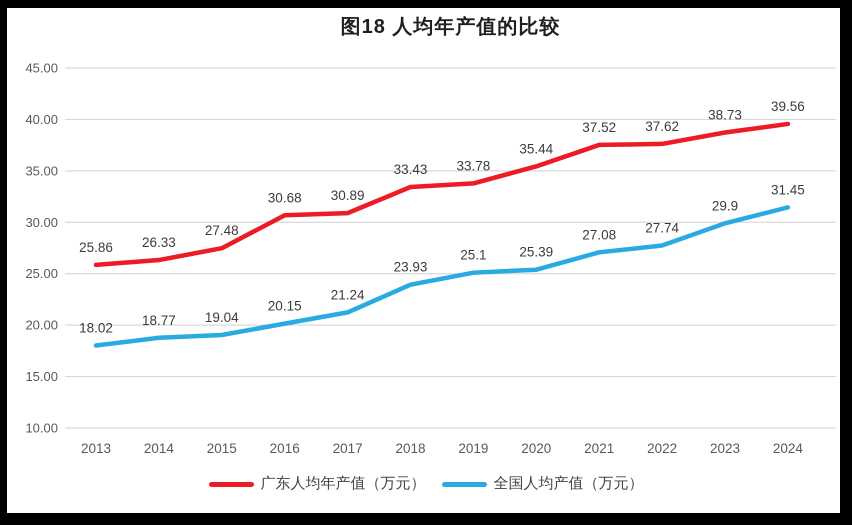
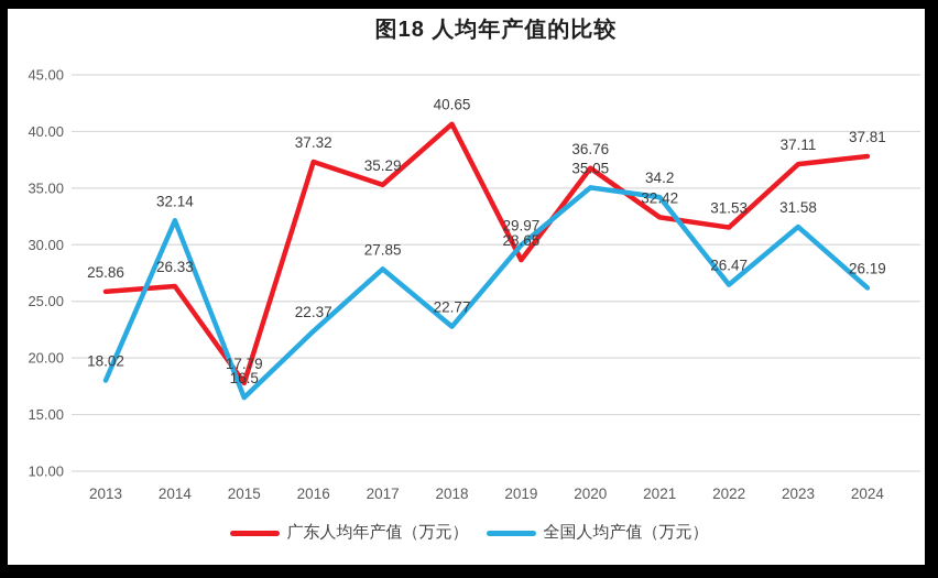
全国人均产值（万元）/2014: 18.77 -> 32.14
广东人均年产值（万元）/2015: 27.48 -> 17.79
全国人均产值（万元）/2015: 19.04 -> 16.5
广东人均年产值（万元）/2016: 30.68 -> 37.32
全国人均产值（万元）/2016: 20.15 -> 22.37
广东人均年产值（万元）/2017: 30.89 -> 35.29
全国人均产值（万元）/2017: 21.24 -> 27.85
广东人均年产值（万元）/2018: 33.43 -> 40.65
全国人均产值（万元）/2018: 23.93 -> 22.77
广东人均年产值（万元）/2019: 33.78 -> 28.65
全国人均产值（万元）/2019: 25.1 -> 29.97
广东人均年产值（万元）/2020: 35.44 -> 36.76
全国人均产值（万元）/2020: 25.39 -> 35.05
广东人均年产值（万元）/2021: 37.52 -> 32.42
全国人均产值（万元）/2021: 27.08 -> 34.2
广东人均年产值（万元）/2022: 37.62 -> 31.53
全国人均产值（万元）/2022: 27.74 -> 26.47
广东人均年产值（万元）/2023: 38.73 -> 37.11
全国人均产值（万元）/2023: 29.9 -> 31.58
广东人均年产值（万元）/2024: 39.56 -> 37.81
全国人均产值（万元）/2024: 31.45 -> 26.19
